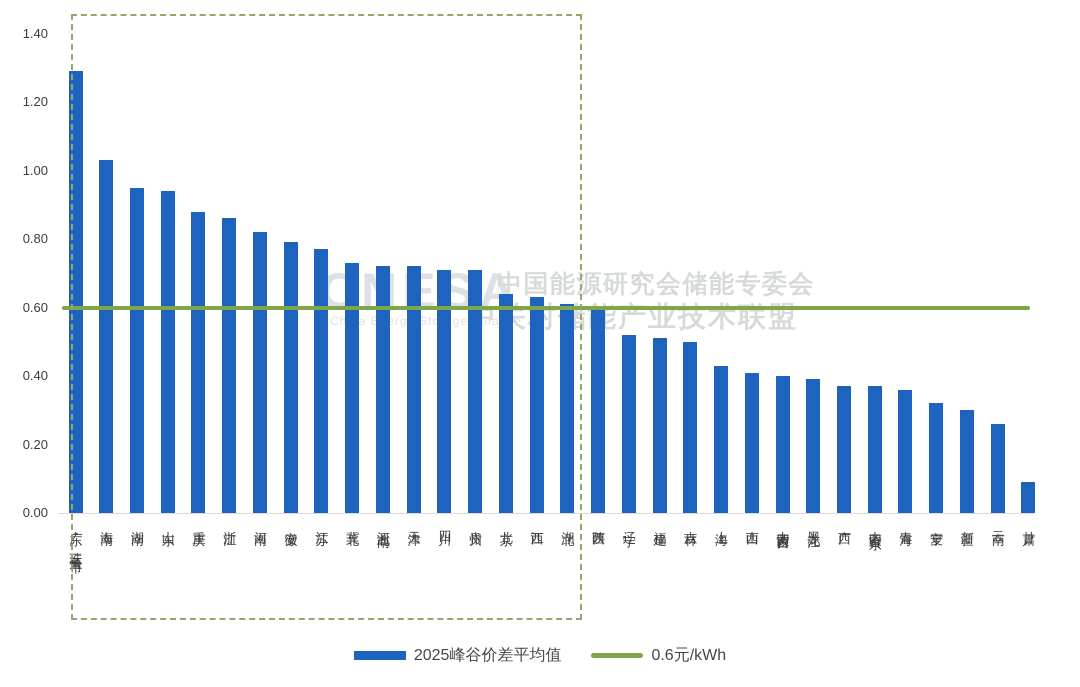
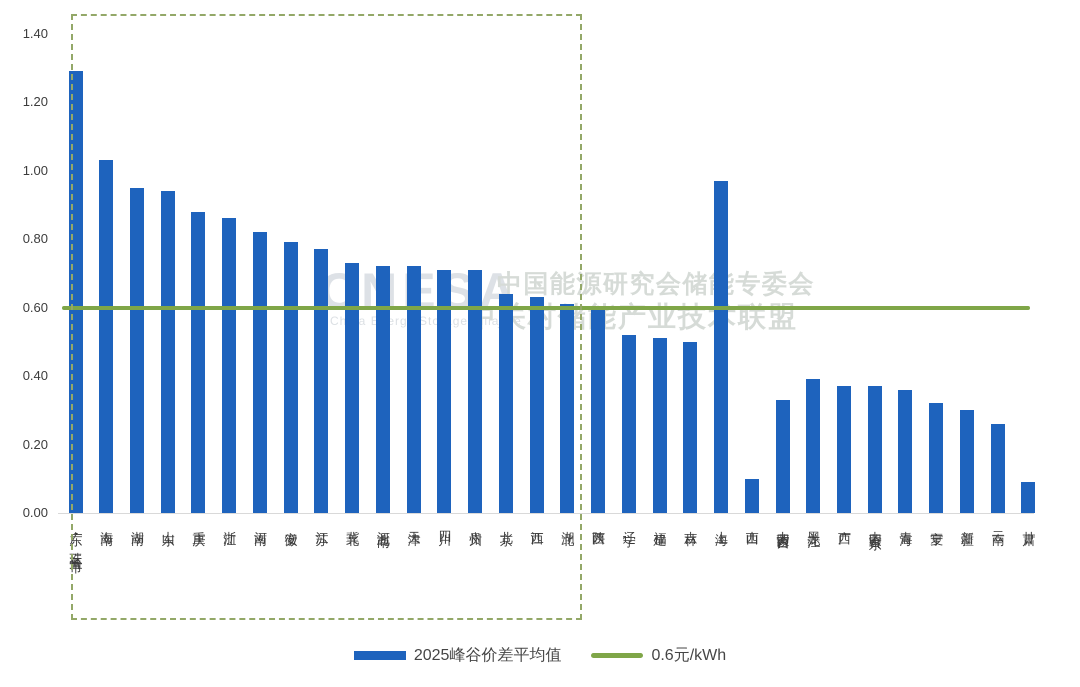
上海: 0.43 -> 0.97
山西: 0.41 -> 0.10
内蒙古西: 0.40 -> 0.33
